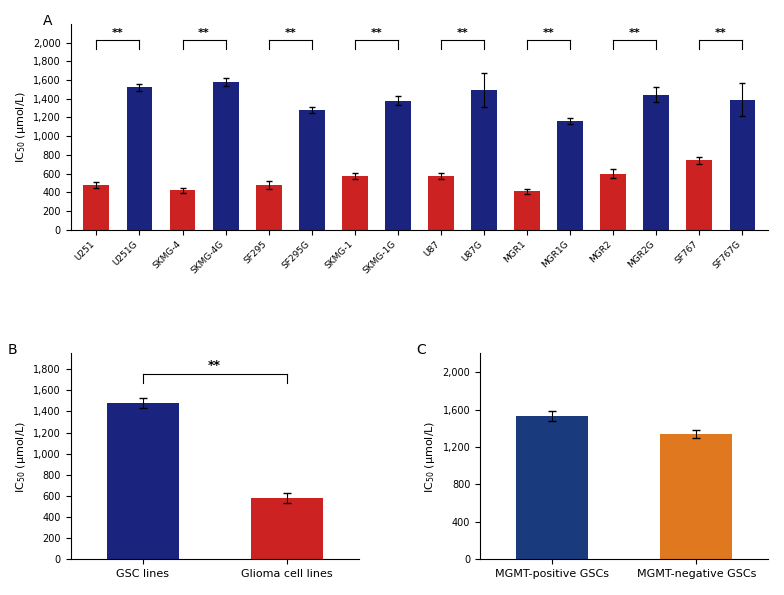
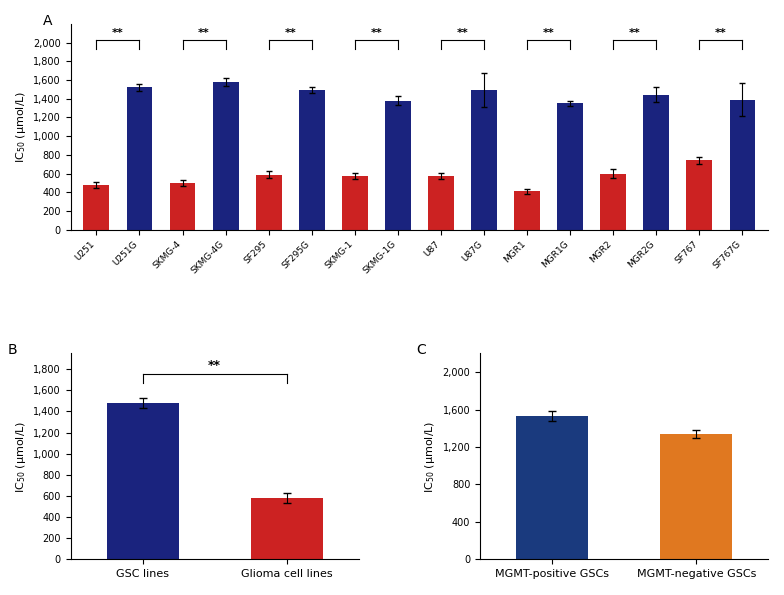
SKMG-4: 420 -> 500
SF295: 480 -> 590
SF295G: 1,280 -> 1,490
MGR1G: 1,160 -> 1,350
